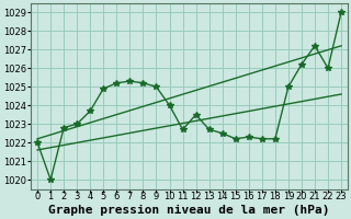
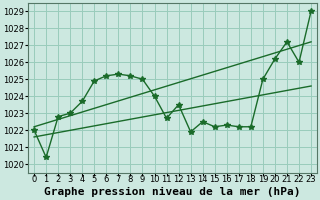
1: 1020.0 -> 1020.4
13: 1022.7 -> 1021.9
